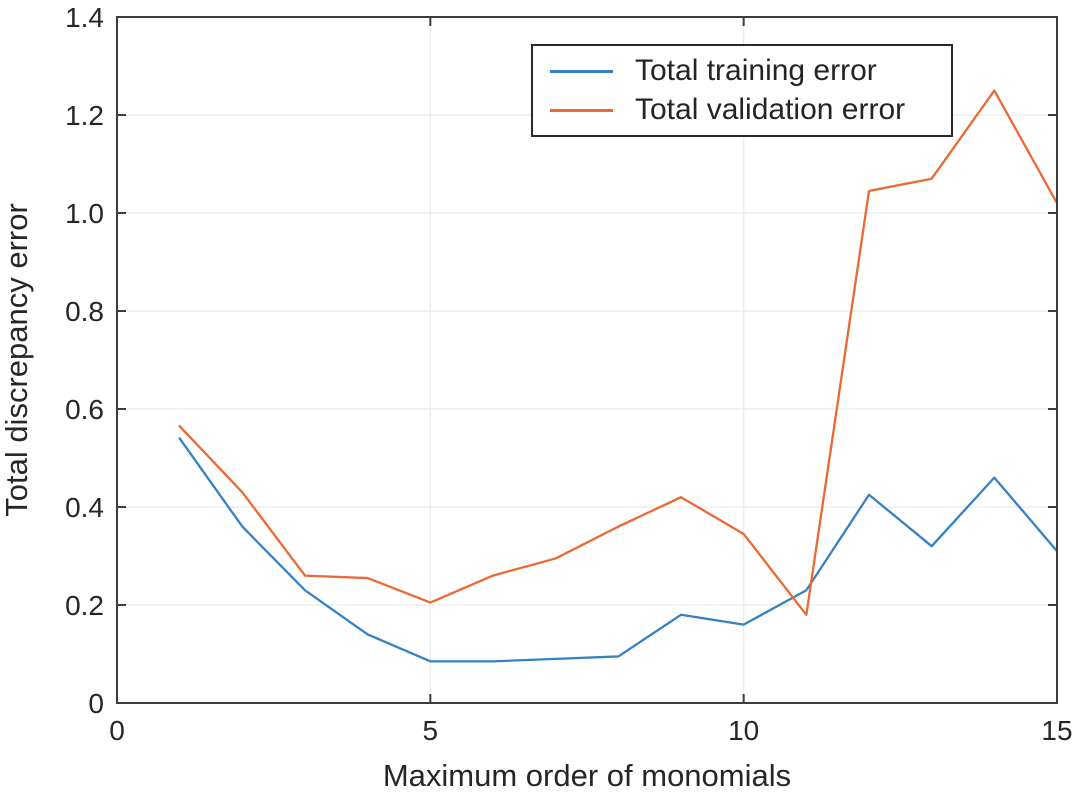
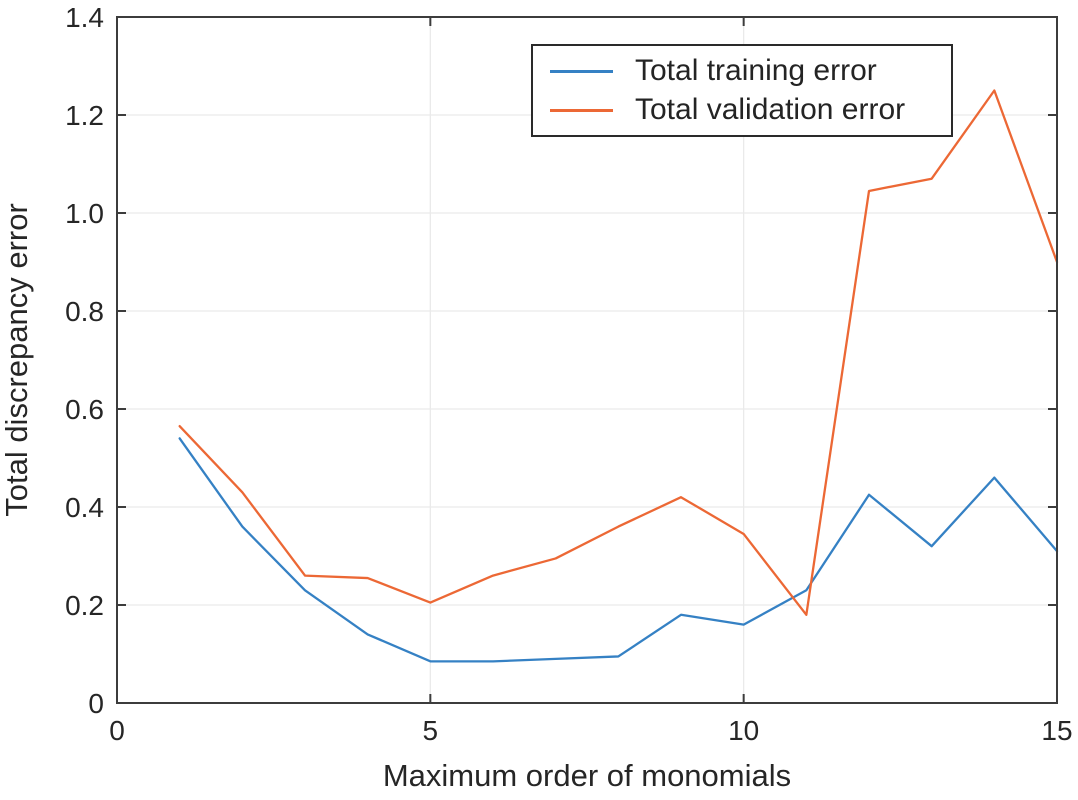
Total validation error/15: 1.02 -> 0.90
